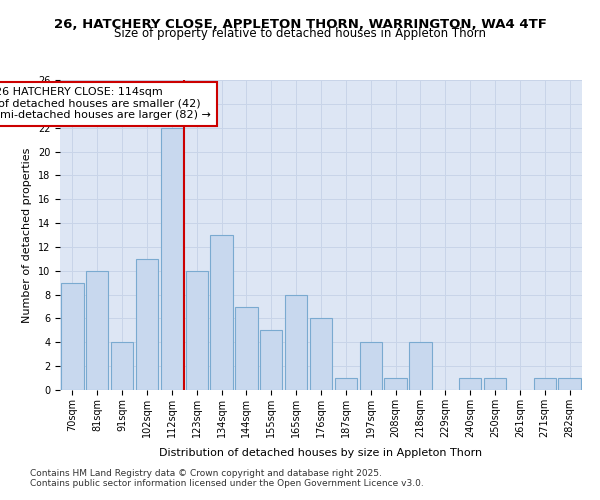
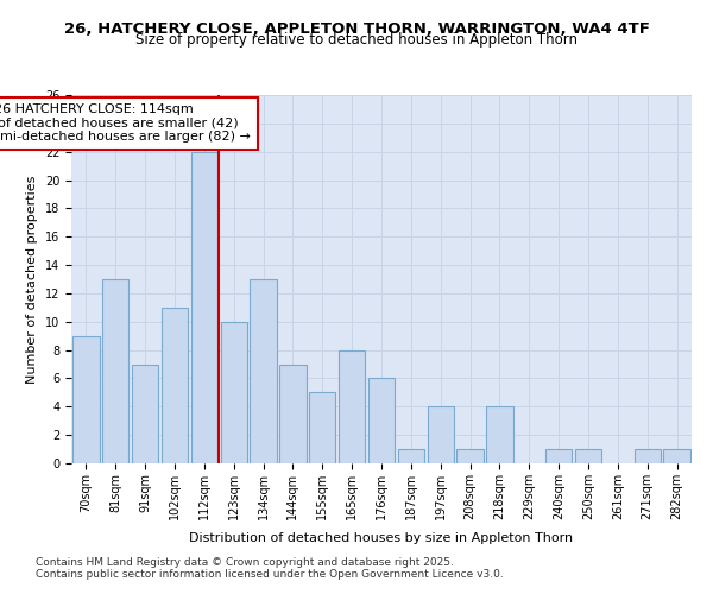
81sqm: 10 -> 13
91sqm: 4 -> 7
